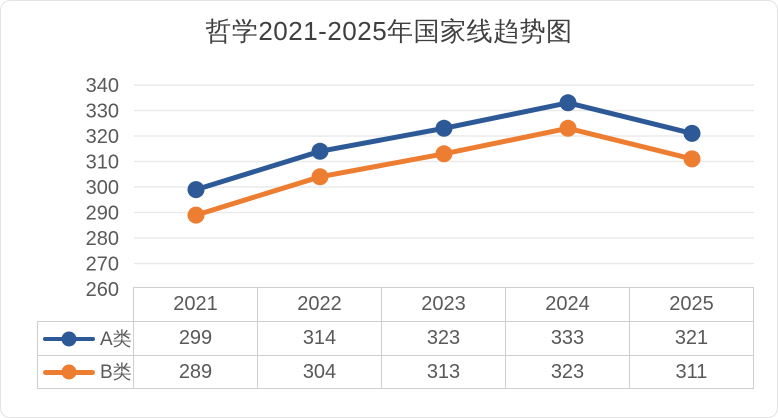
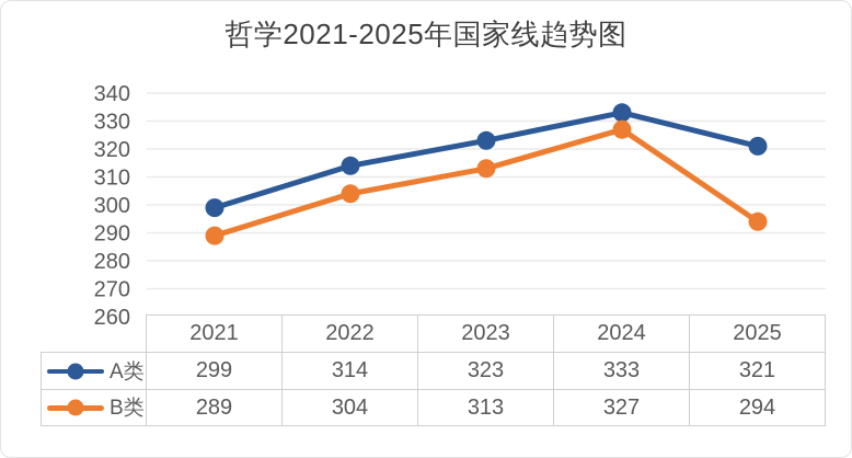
B类/2024: 323 -> 327
B类/2025: 311 -> 294
